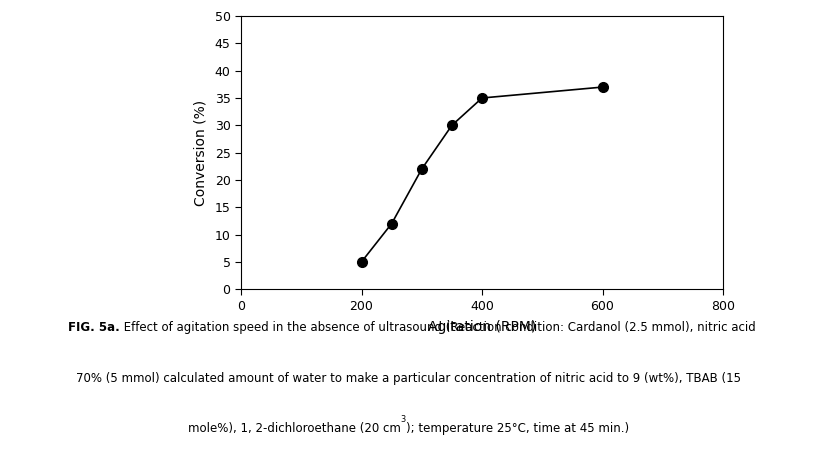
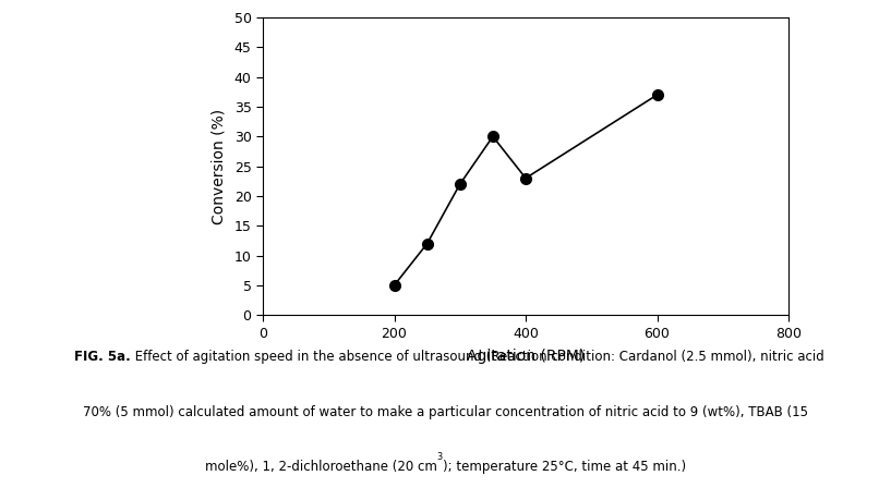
400: 35 -> 23
